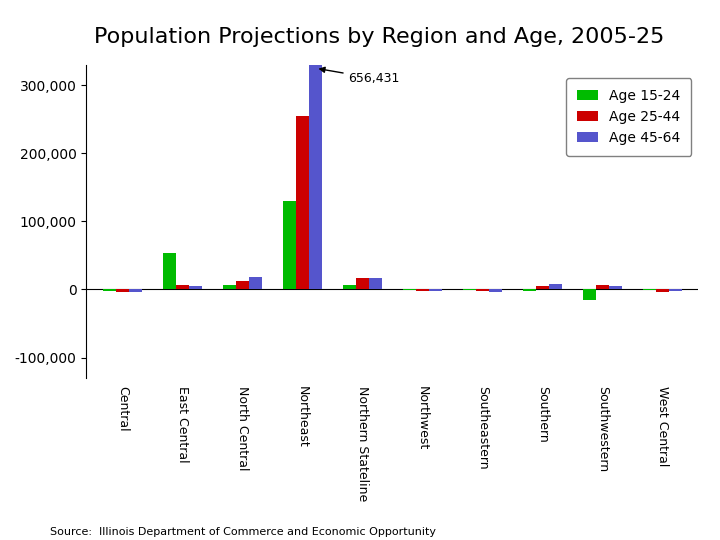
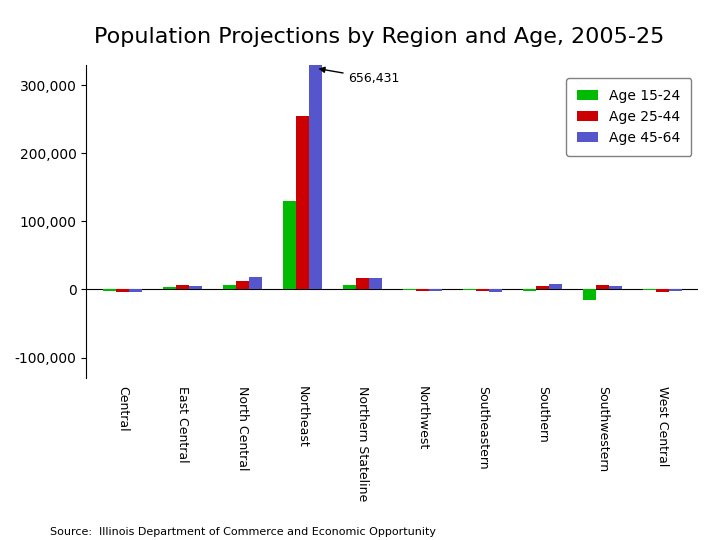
Age 15-24/East Central: 54,000 -> 3,000
